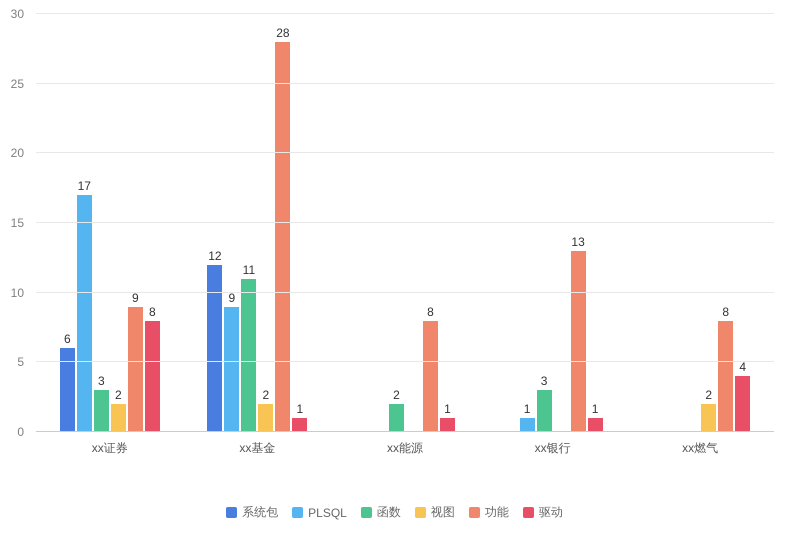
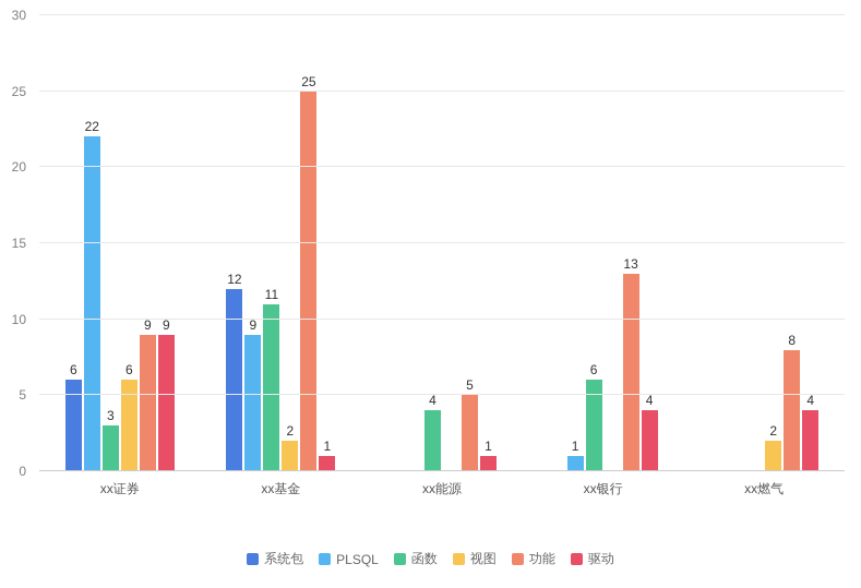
PLSQL/xx证券: 17 -> 22
视图/xx证券: 2 -> 6
驱动/xx证券: 8 -> 9
功能/xx基金: 28 -> 25
函数/xx能源: 2 -> 4
功能/xx能源: 8 -> 5
函数/xx银行: 3 -> 6
驱动/xx银行: 1 -> 4
